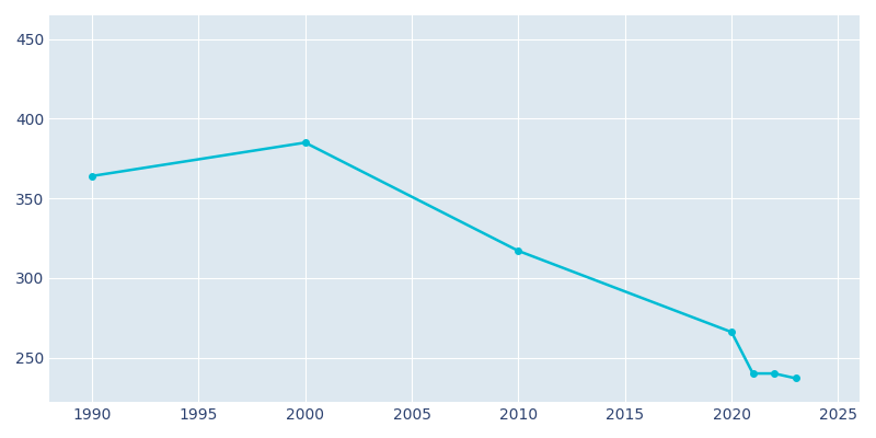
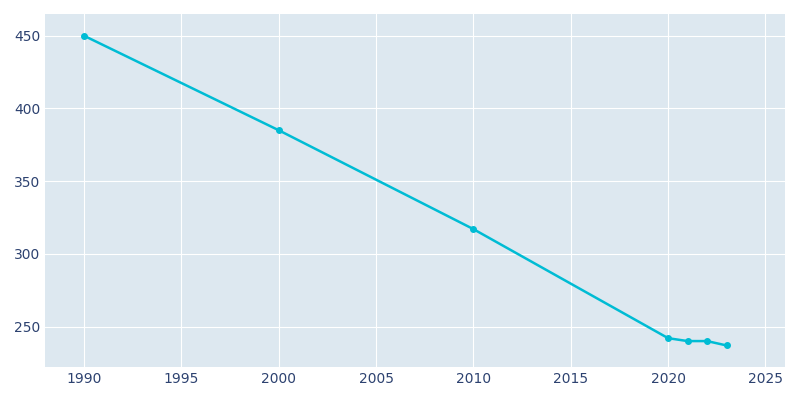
1990: 364 -> 450
2020: 266 -> 242
